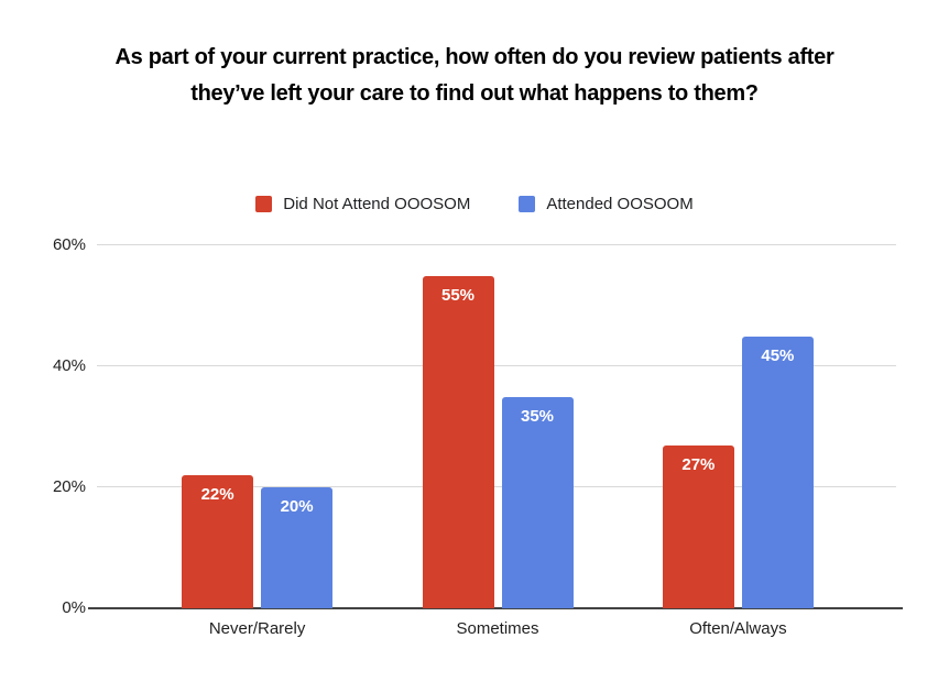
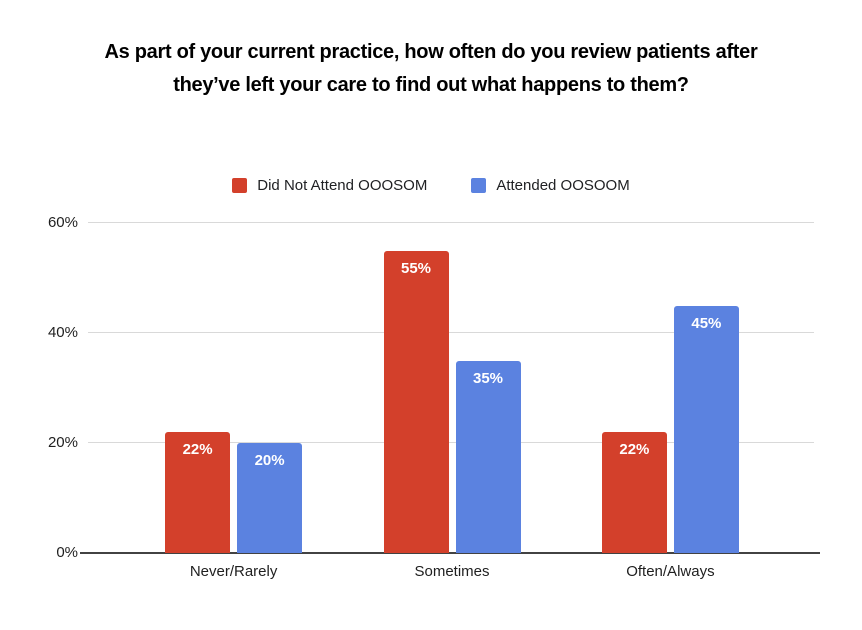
Did Not Attend OOOSOM/Often/Always: 27% -> 22%
